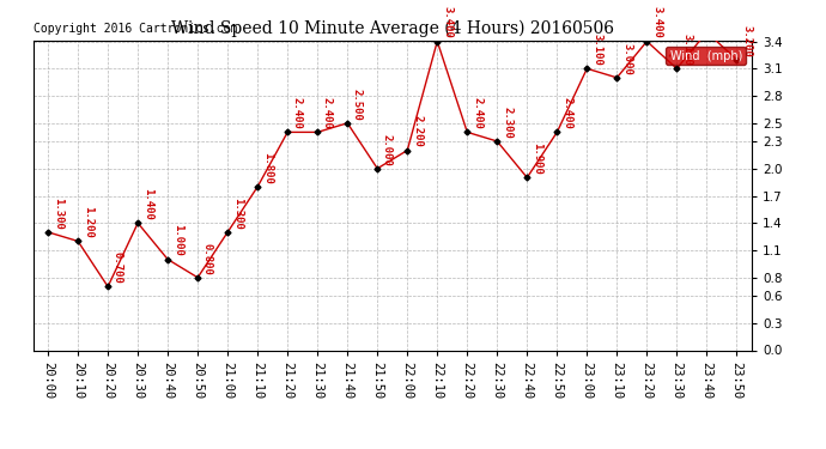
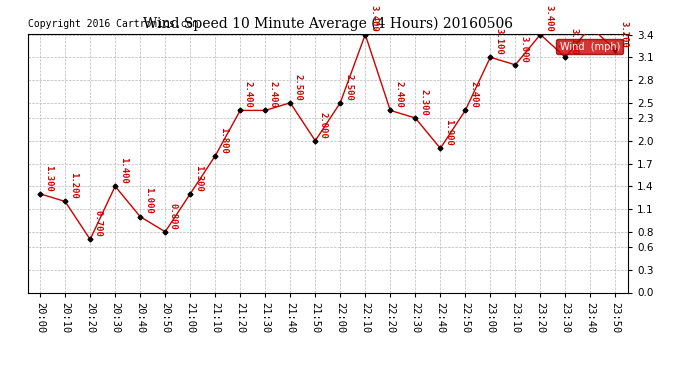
22:00: 2.200 -> 2.500
